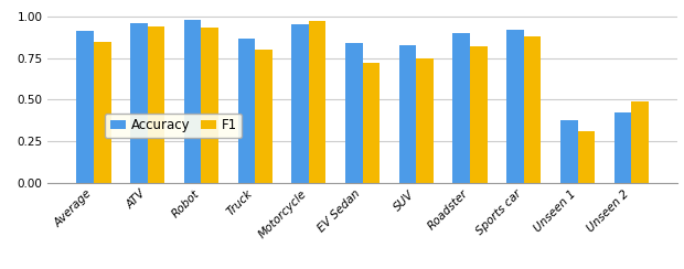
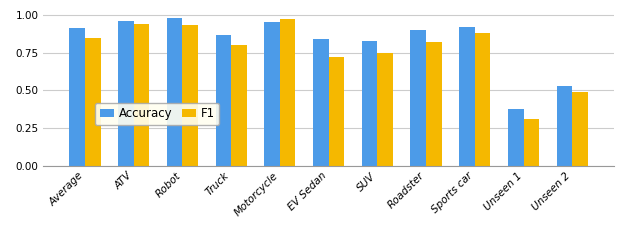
Accuracy/Unseen 2: 0.42 -> 0.53
